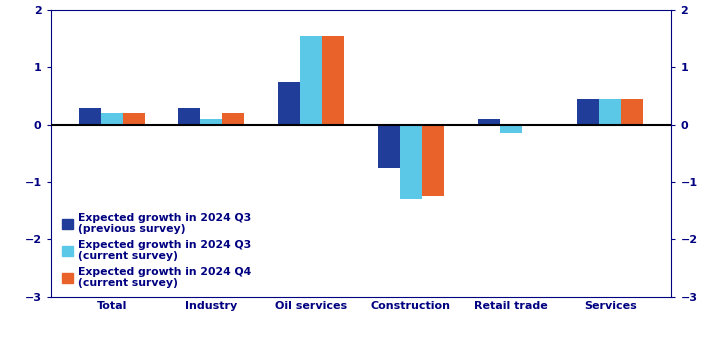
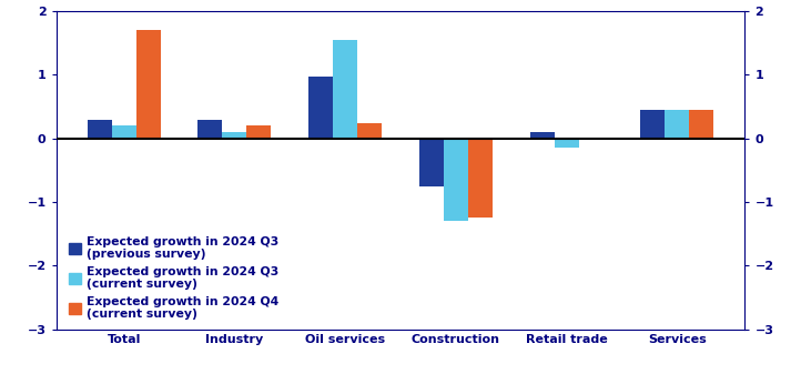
Expected growth in 2024 Q4 (current survey)/Total: 0.20 -> 1.70
Expected growth in 2024 Q3 (previous survey)/Oil services: 0.75 -> 0.98
Expected growth in 2024 Q4 (current survey)/Oil services: 1.55 -> 0.24
